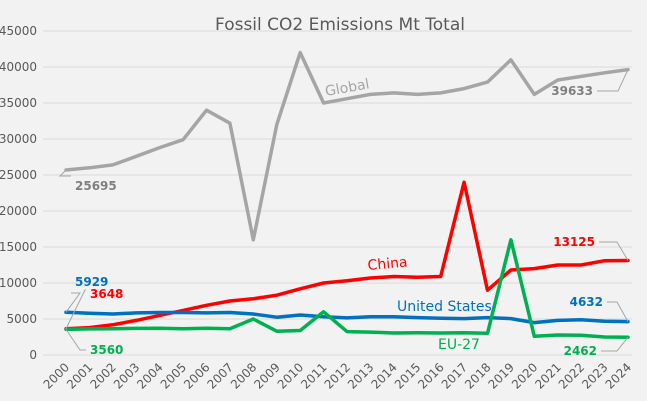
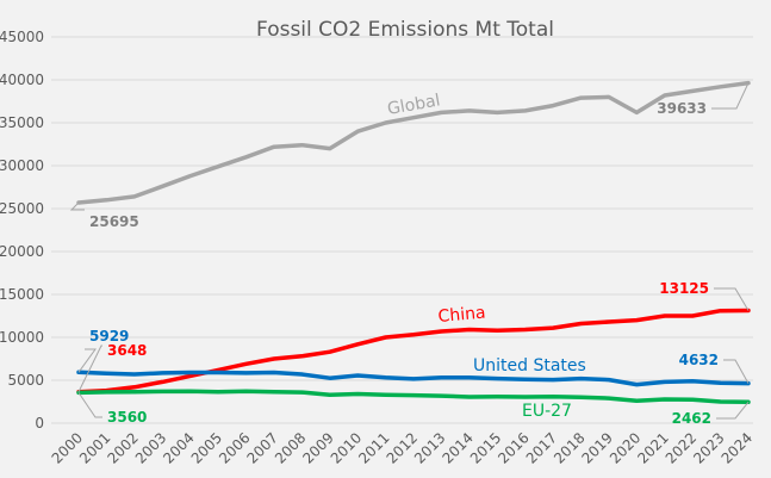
Global/2006: 34000 -> 31000
Global/2008: 16000 -> 32000
EU-27/2008: 5000 -> 4000
Global/2010: 42000 -> 34000
EU-27/2011: 6000 -> 3000
China/2017: 24000 -> 11000
China/2018: 9000 -> 12000
Global/2019: 41000 -> 38000
EU-27/2019: 16000 -> 3000
